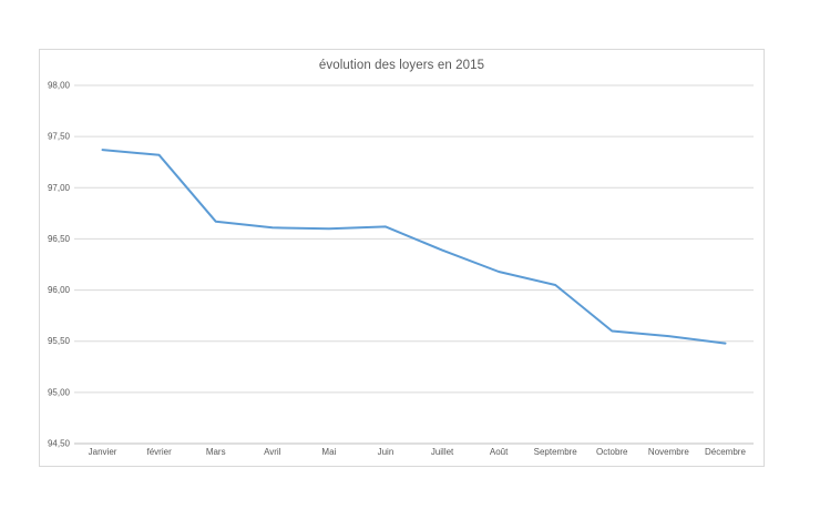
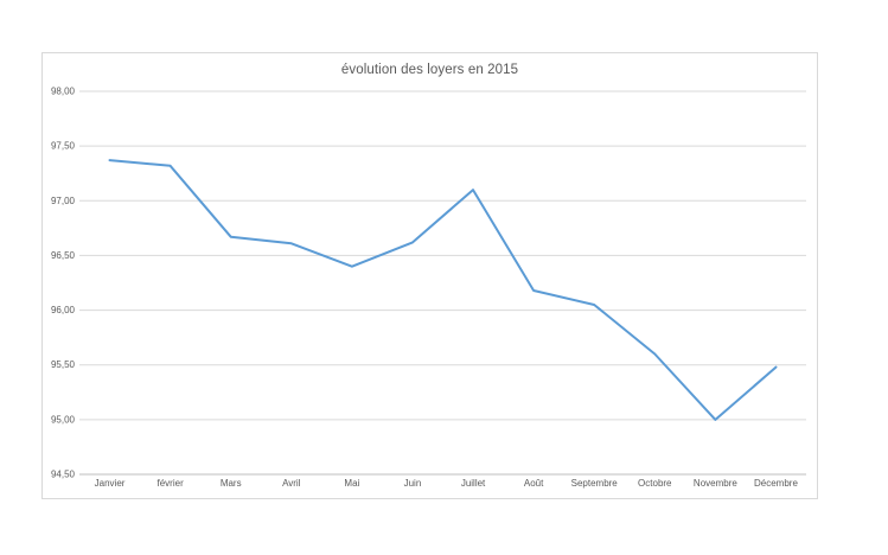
Mai: 96,6 -> 96,4
Juillet: 96,4 -> 97,1
Novembre: 95,5 -> 95,0
